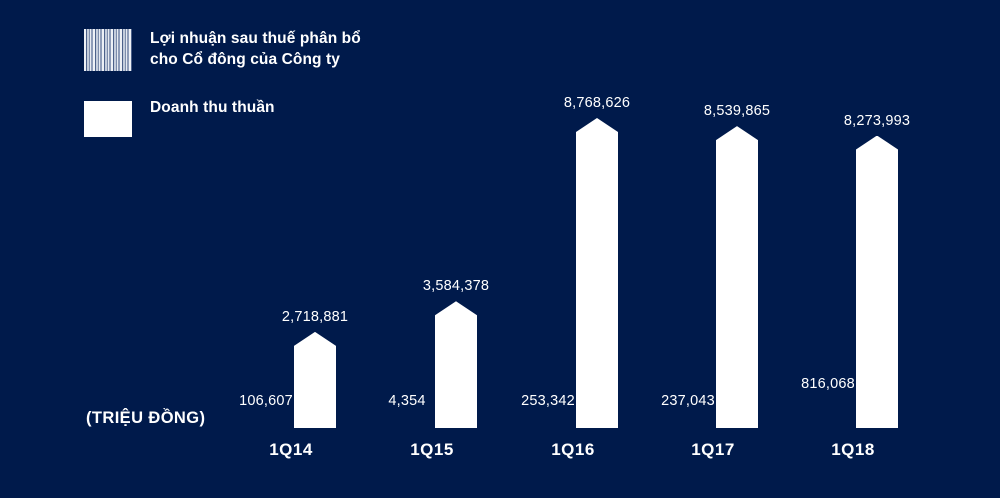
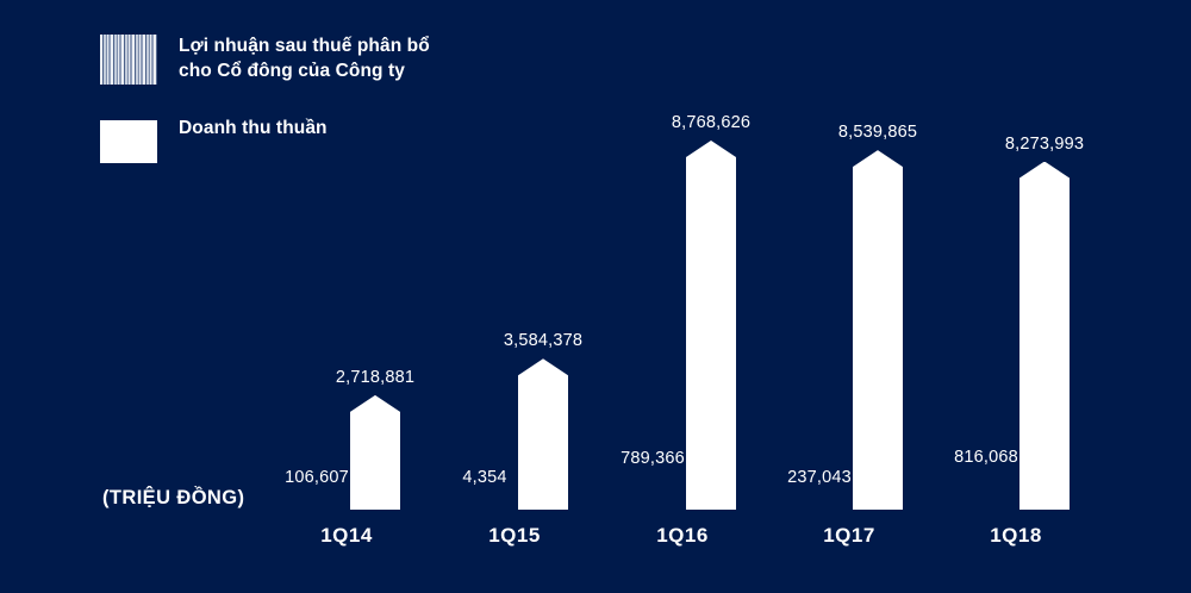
Lợi nhuận sau thuế phân bổ cho Cổ đông của Công ty/1Q16: 253,342 -> 789,366
